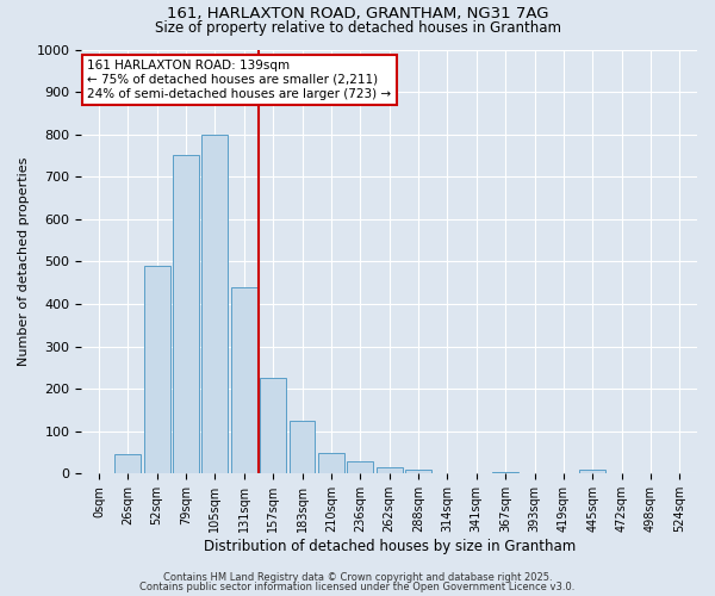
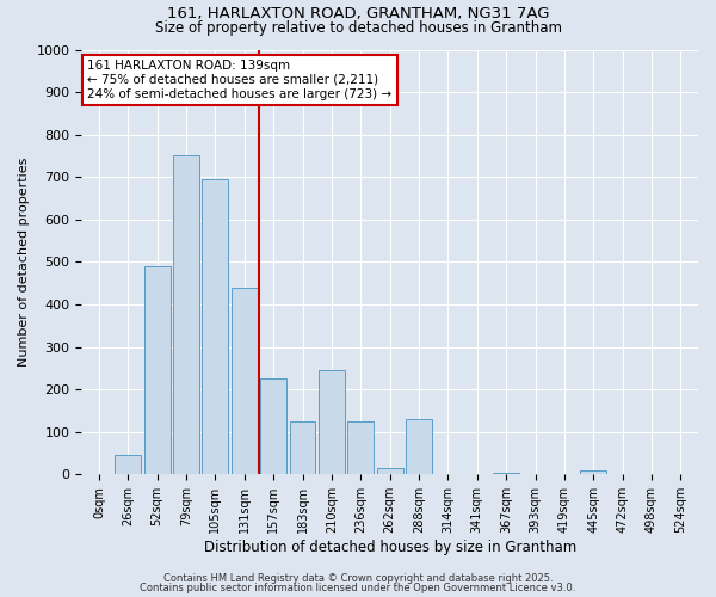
105sqm: 800 -> 695
210sqm: 50 -> 245
236sqm: 28 -> 125
288sqm: 10 -> 130
